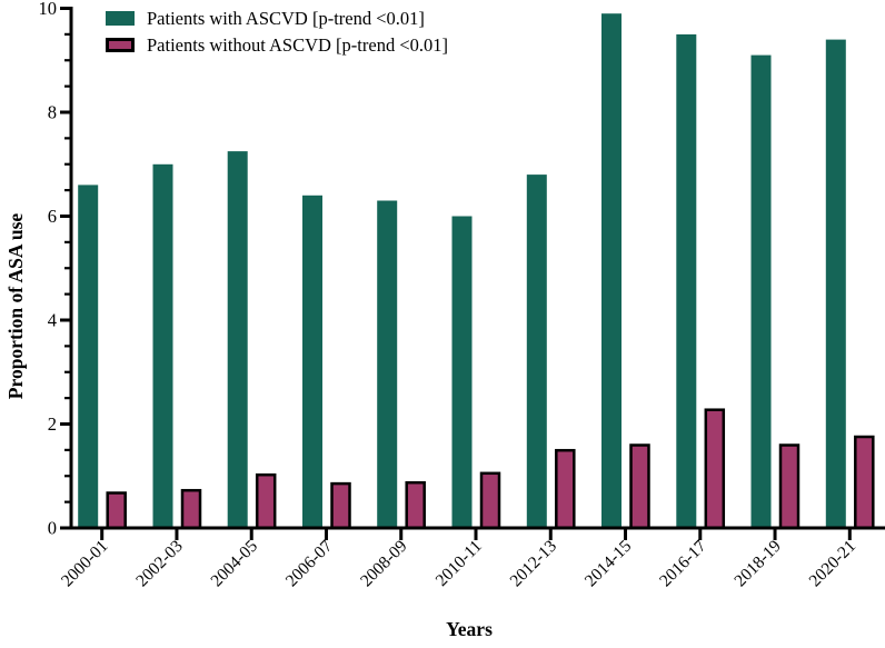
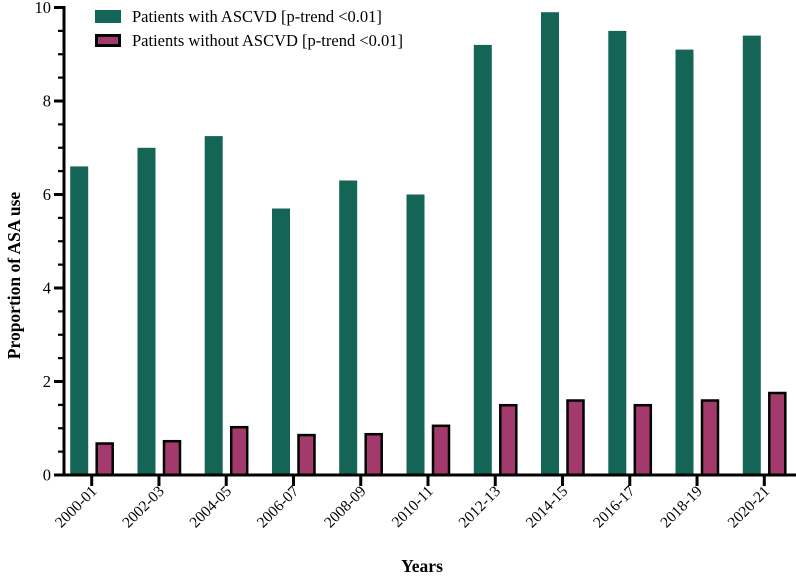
Patients with ASCVD [p-trend <0.01]/2006-07: 6.4 -> 5.7
Patients with ASCVD [p-trend <0.01]/2012-13: 6.8 -> 9.2
Patients without ASCVD [p-trend <0.01]/2016-17: 2.3 -> 1.5
